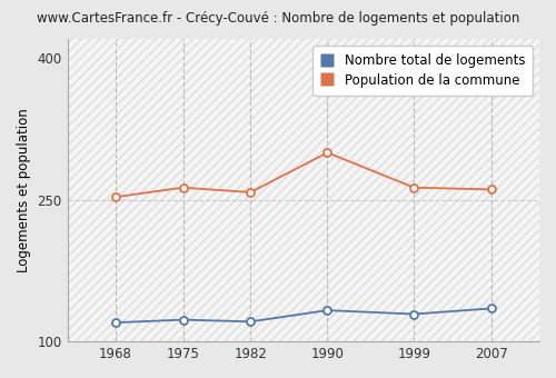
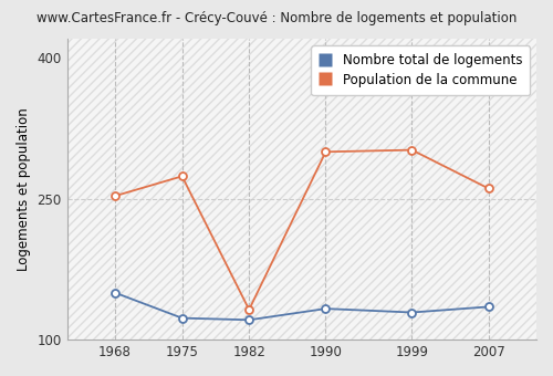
Nombre total de logements/1968: 120 -> 150
Population de la commune/1975: 263 -> 274
Population de la commune/1982: 258 -> 132
Population de la commune/1999: 263 -> 302
